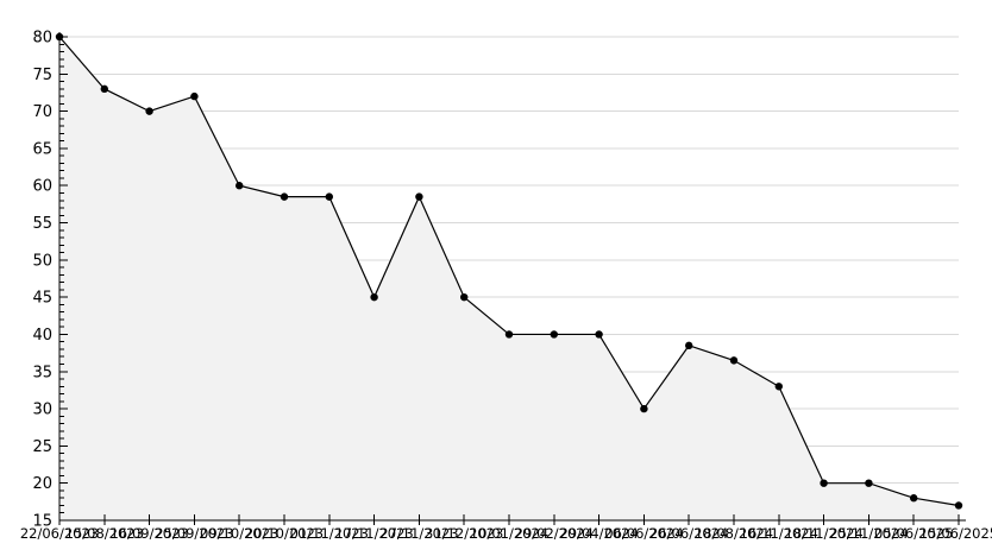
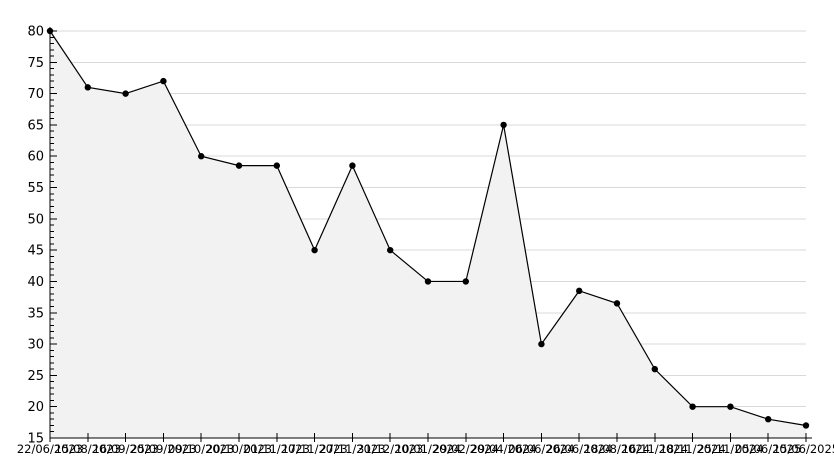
15/08/2023: 73 -> 71
29/04/2024: 40 -> 65
16/11/2024: 33 -> 26
